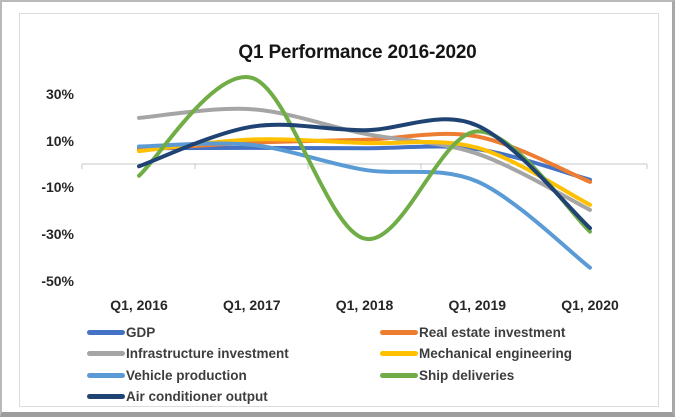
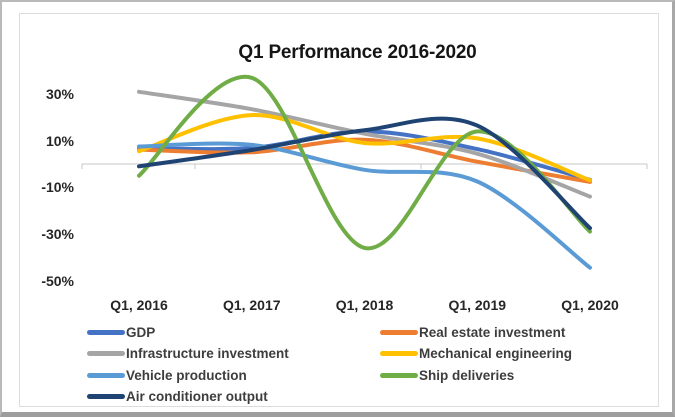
Infrastructure investment/Q1, 2016: 20% -> 31%
Real estate investment/Q1, 2017: 9% -> 5%
Mechanical engineering/Q1, 2017: 10% -> 21%
Air conditioner output/Q1, 2017: 16% -> 6%
GDP/Q1, 2018: 7% -> 14%
Ship deliveries/Q1, 2018: -32% -> -36%
Real estate investment/Q1, 2019: 12% -> 1%
Mechanical engineering/Q1, 2019: 7% -> 11%
Infrastructure investment/Q1, 2020: -20% -> -14%
Mechanical engineering/Q1, 2020: -18% -> -7%
